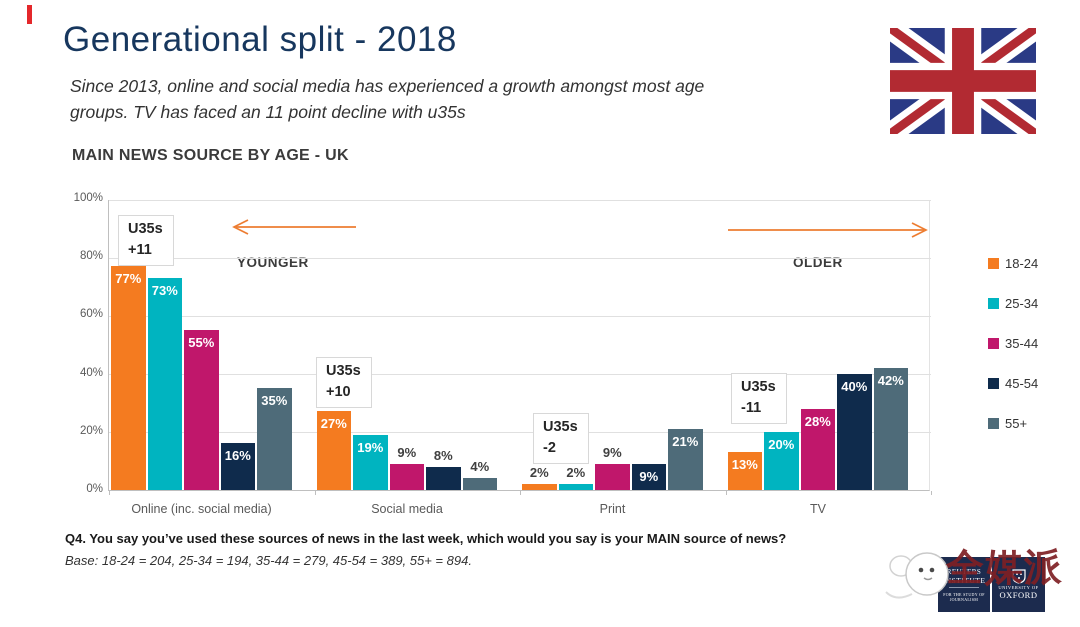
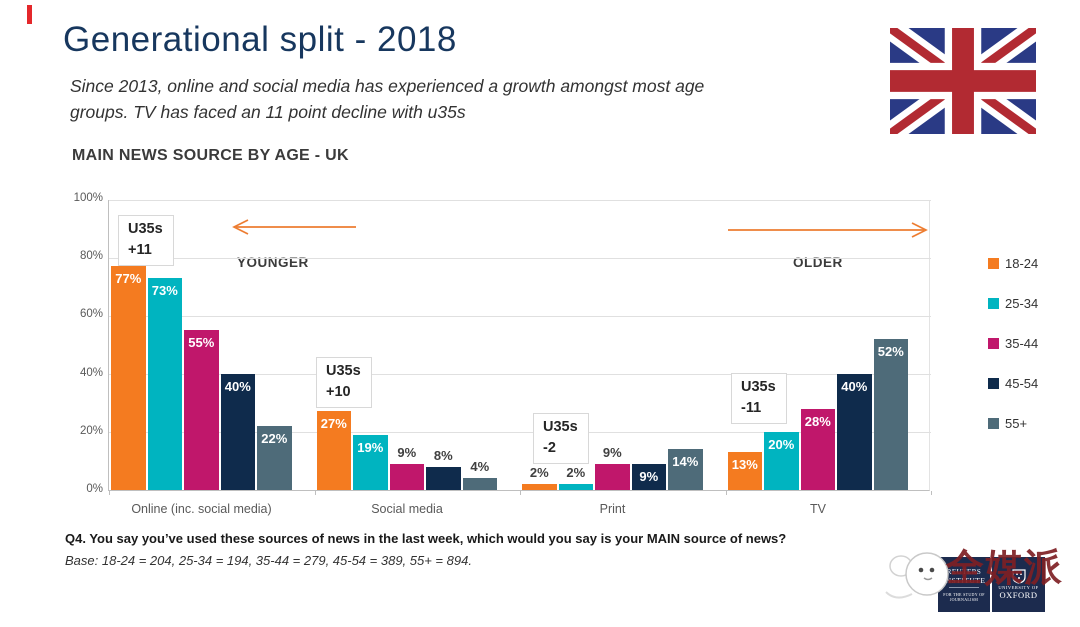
45-54/Online (inc. social media): 16% -> 40%
55+/Online (inc. social media): 35% -> 22%
55+/Print: 21% -> 14%
55+/TV: 42% -> 52%
